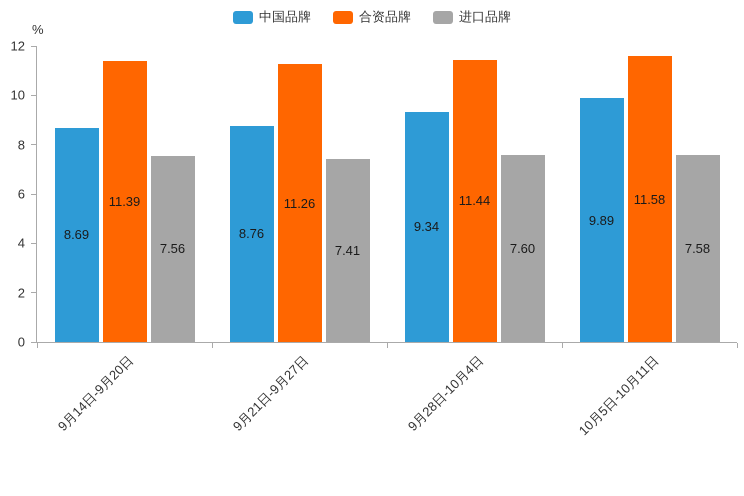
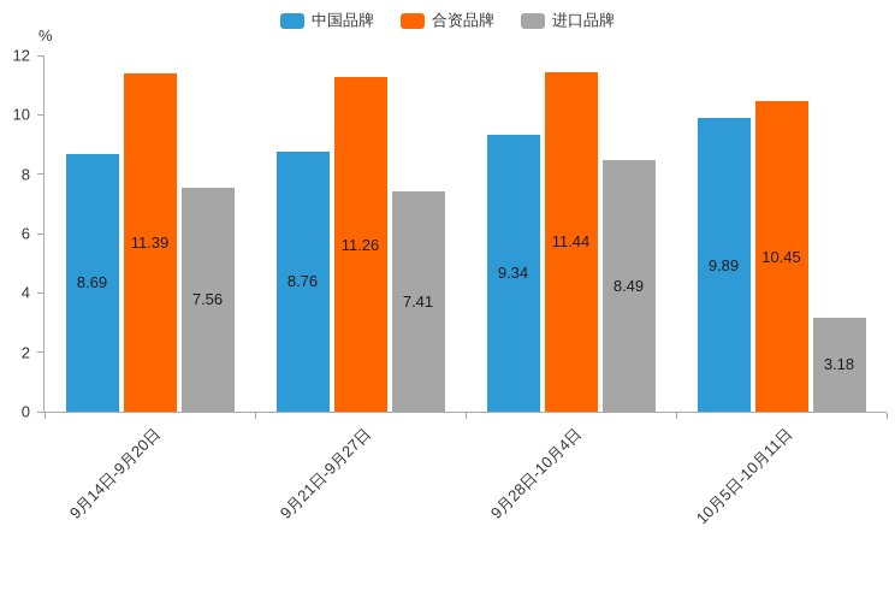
进口品牌/9月28日-10月4日: 7.60 -> 8.49
合资品牌/10月5日-10月11日: 11.58 -> 10.45
进口品牌/10月5日-10月11日: 7.58 -> 3.18
